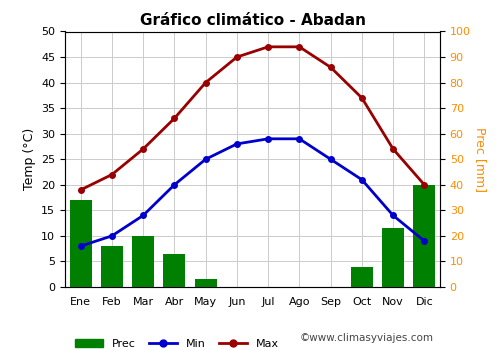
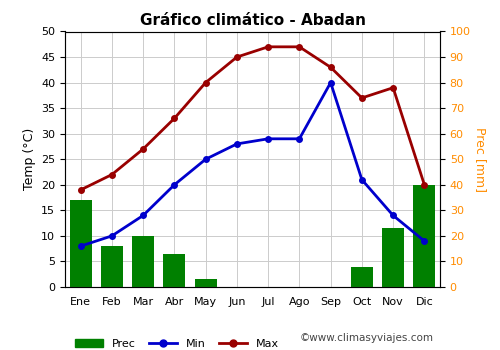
Min/Sep: 25 -> 40
Max/Nov: 27 -> 39
